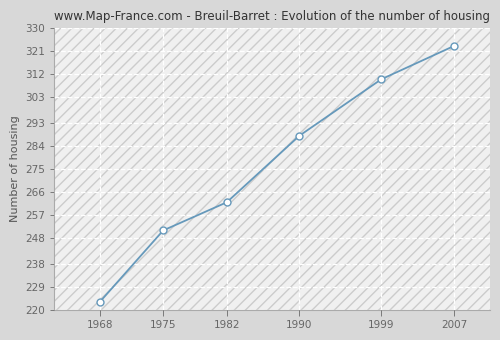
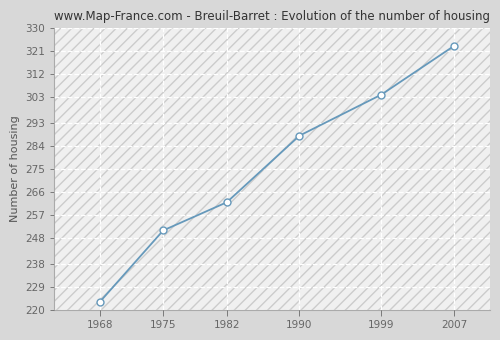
1999: 310 -> 304
